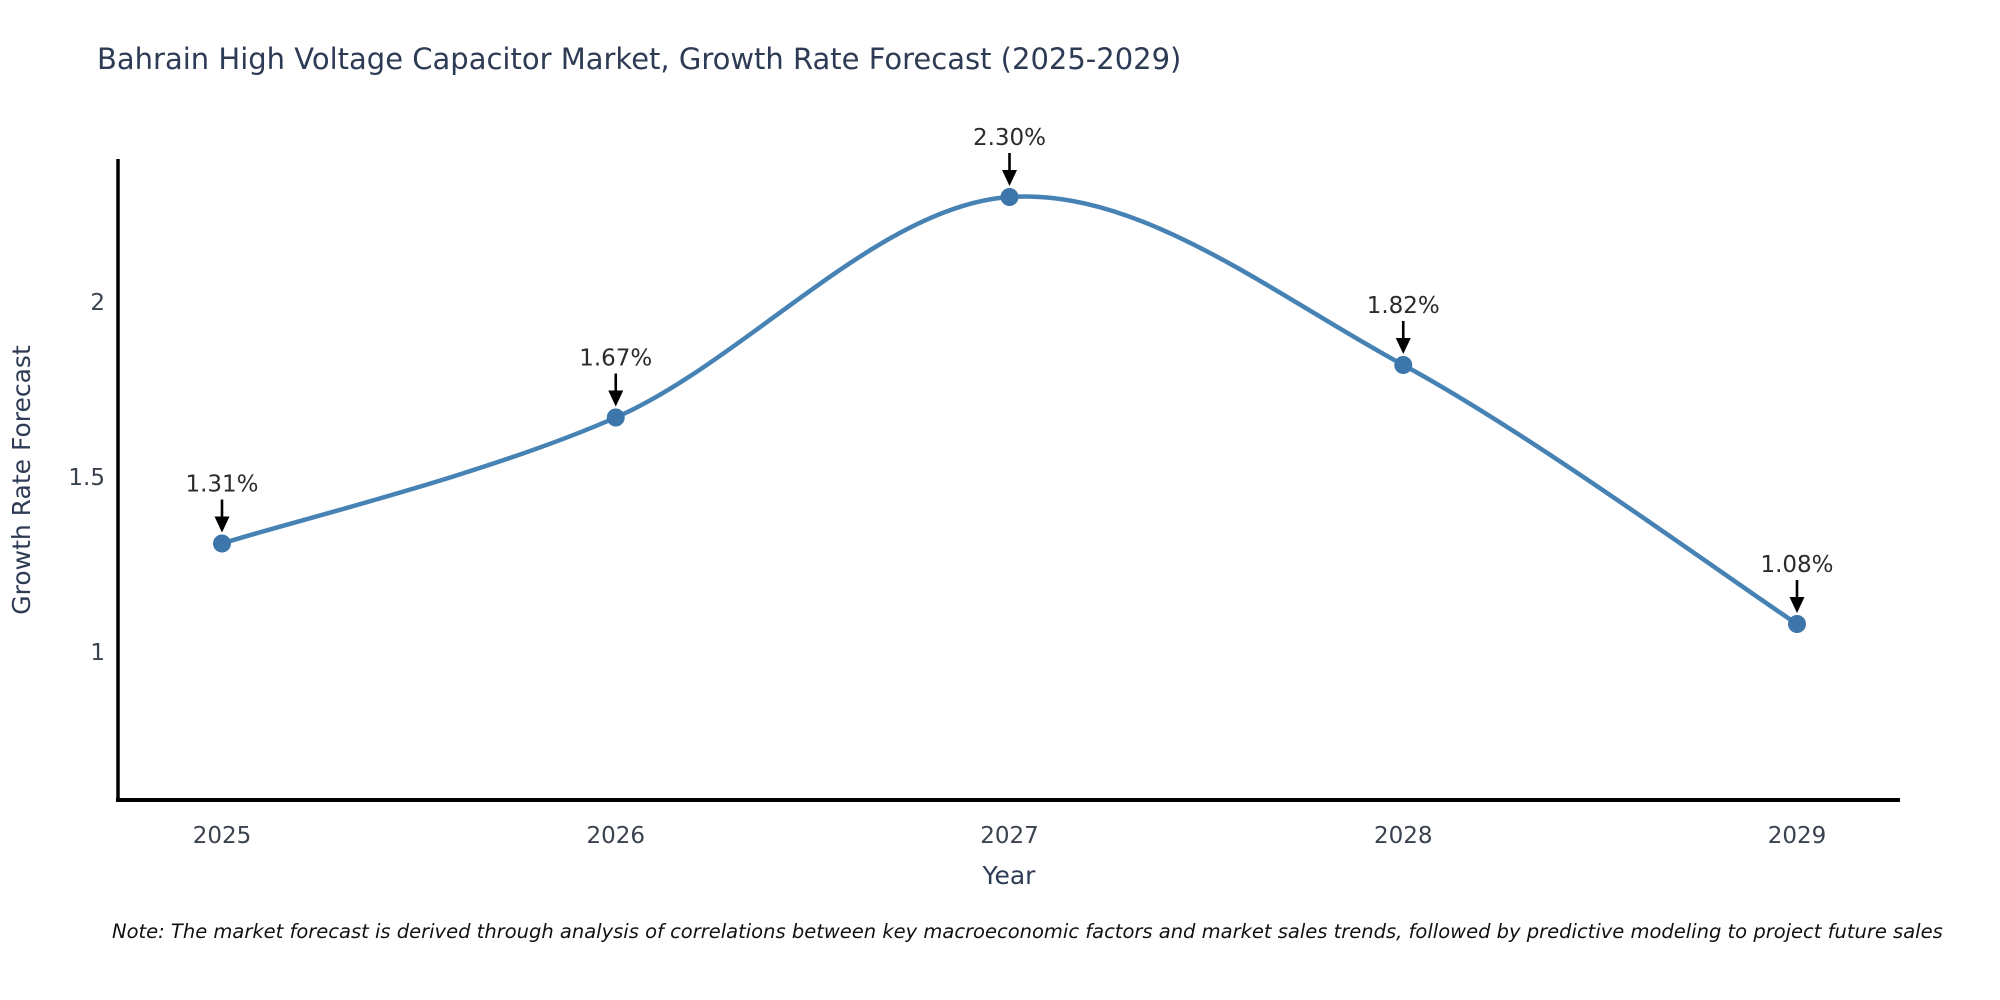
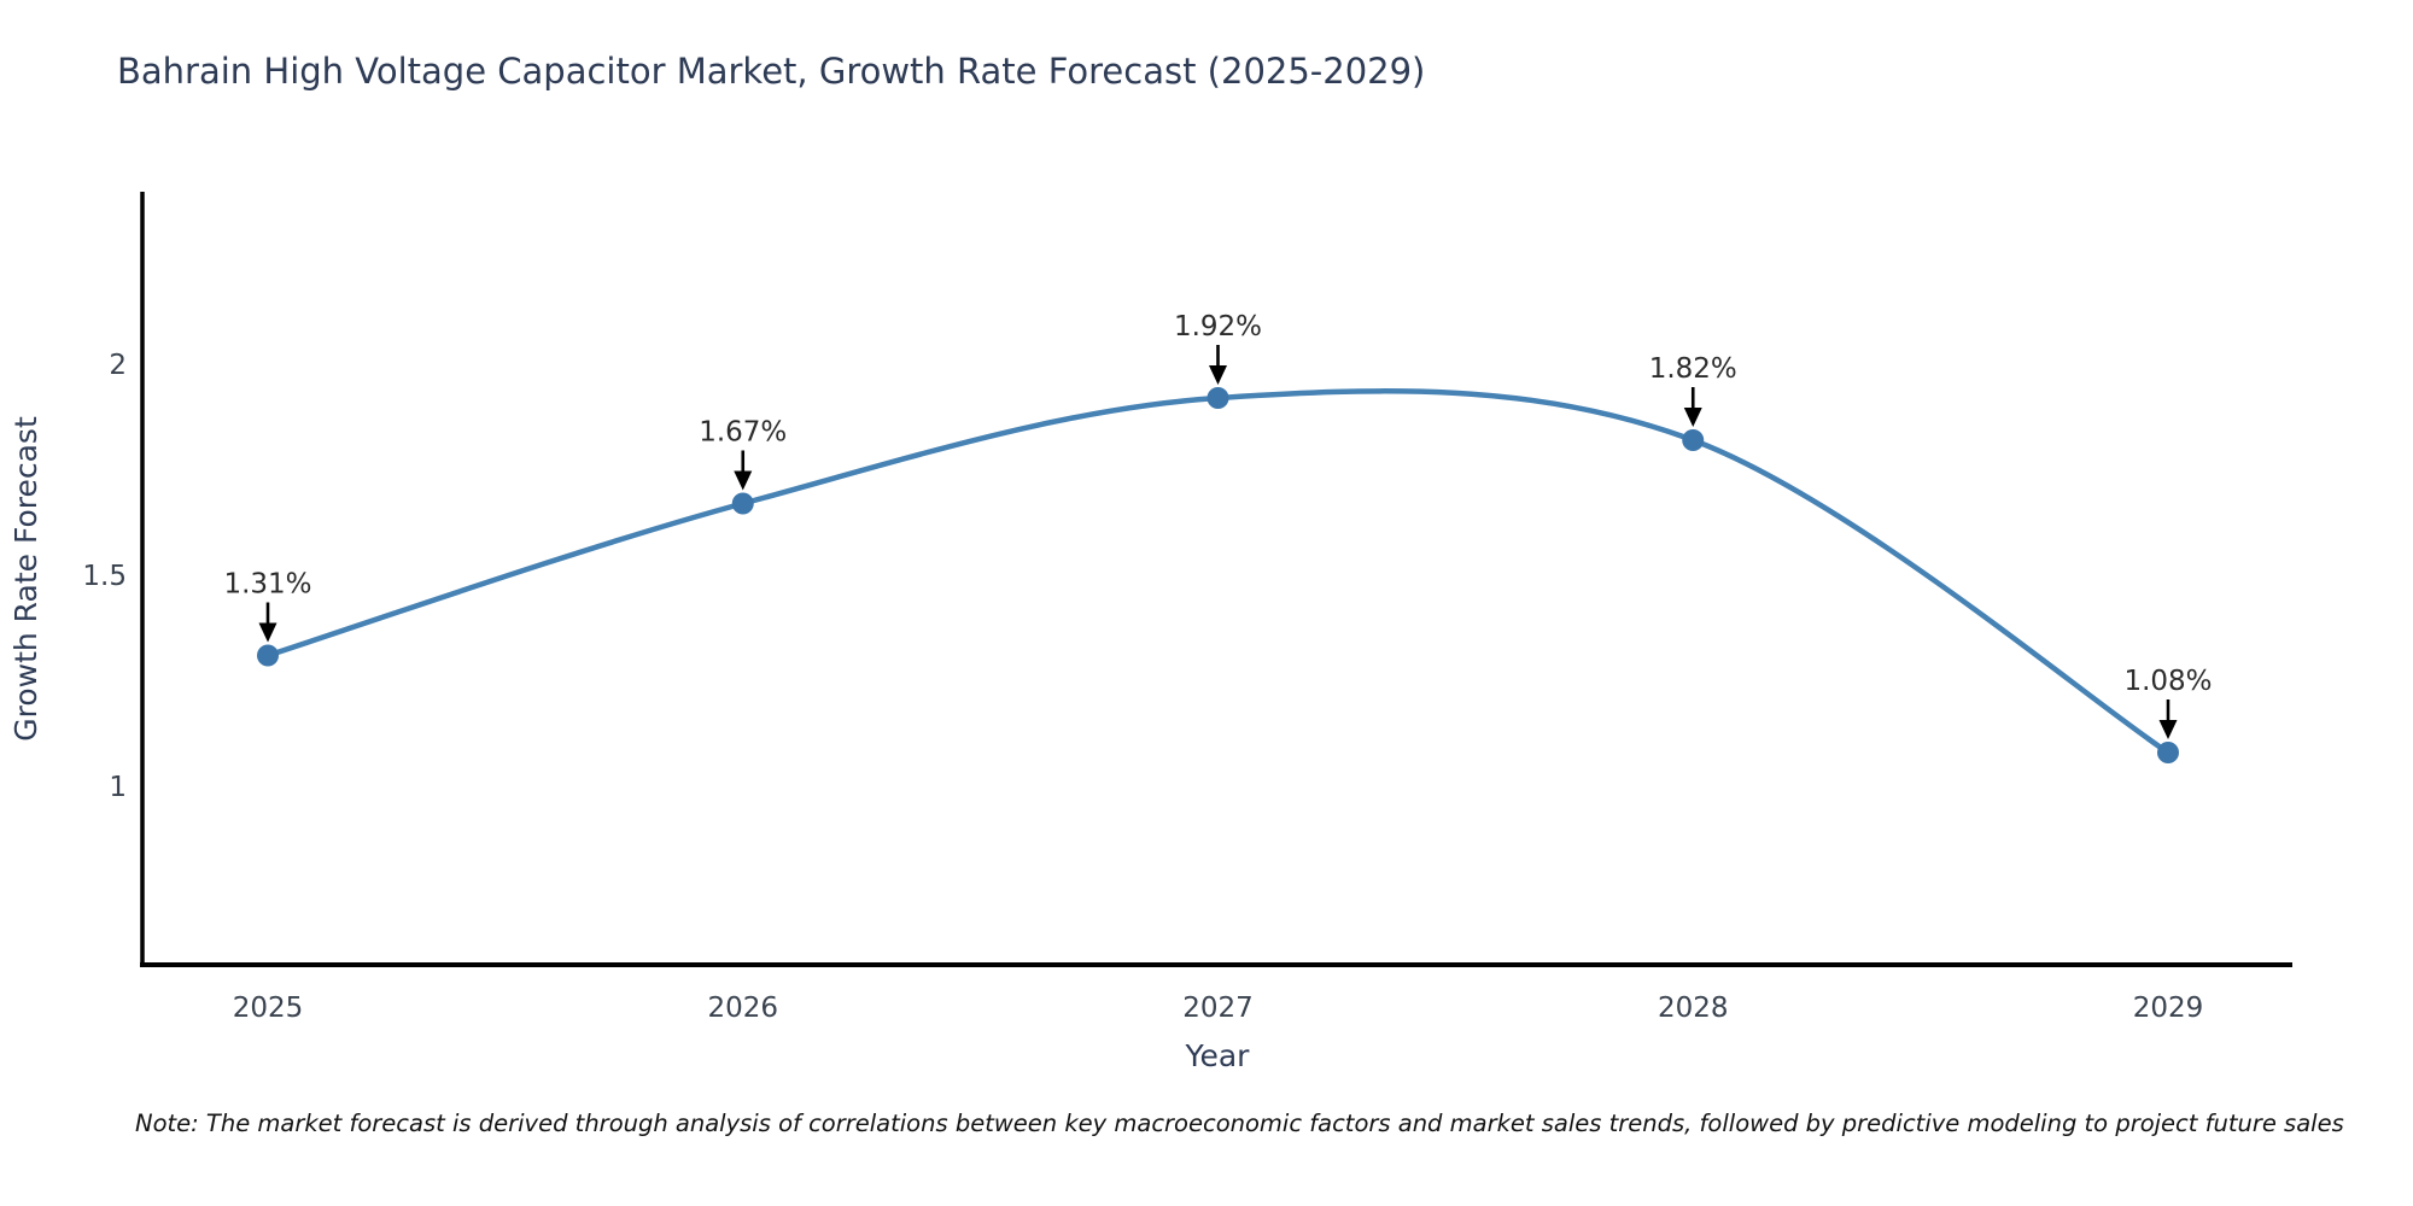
2027: 2.30% -> 1.92%
